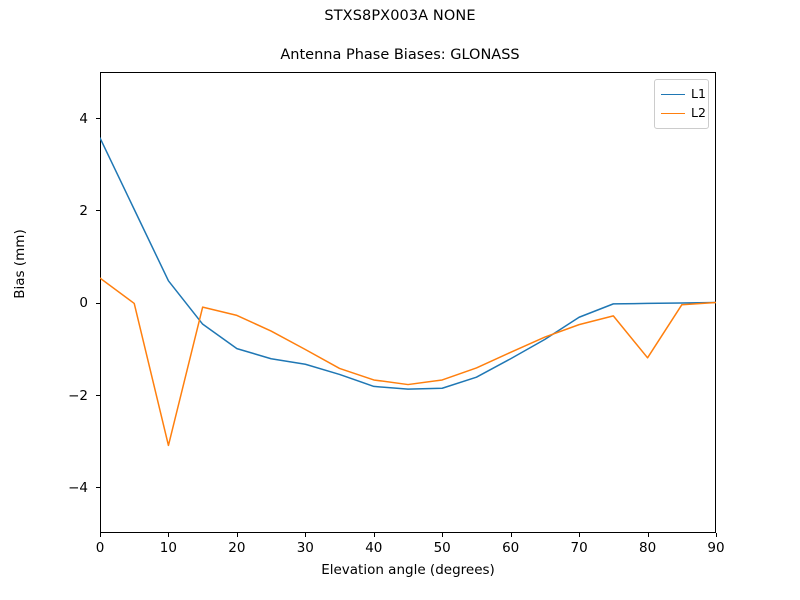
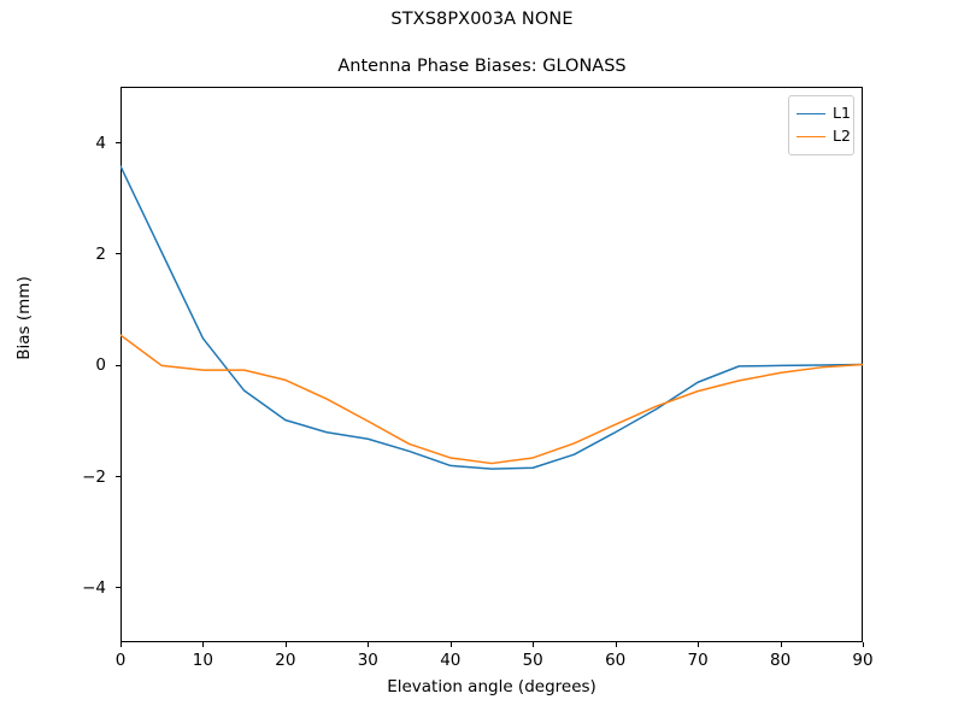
L2/10: -3.1 -> -0.1
L2/80: -1.2 -> -0.1
